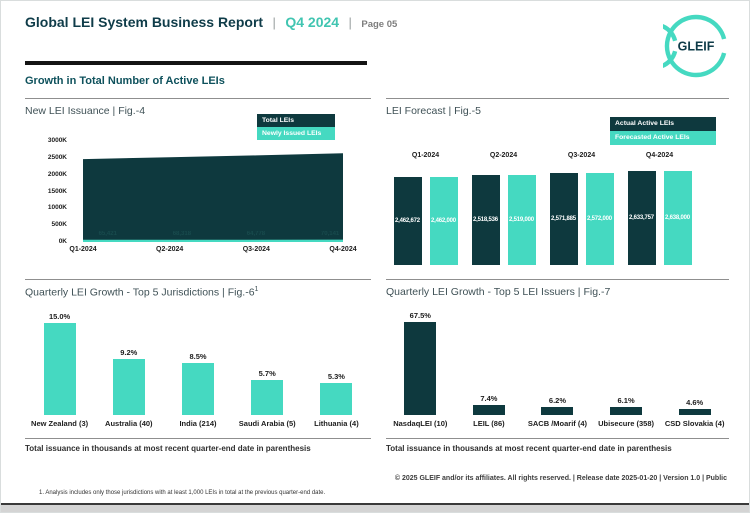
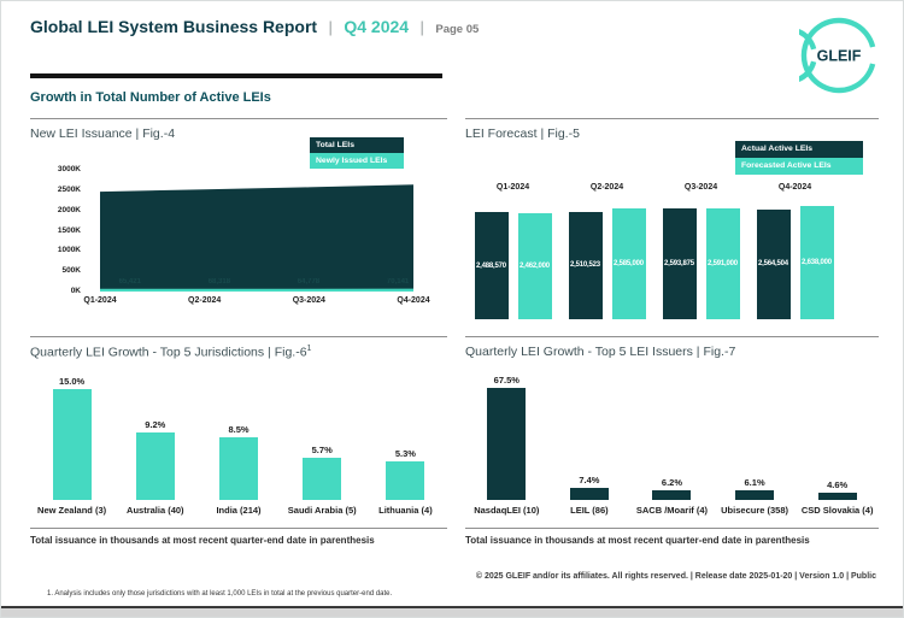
LEI Forecast | Fig.-5/Actual Active LEIs/Q1-2024: 2,462,672 -> 2,488,570
LEI Forecast | Fig.-5/Actual Active LEIs/Q2-2024: 2,518,536 -> 2,510,523
LEI Forecast | Fig.-5/Forecasted Active LEIs/Q2-2024: 2,519,000 -> 2,585,000
LEI Forecast | Fig.-5/Actual Active LEIs/Q3-2024: 2,571,885 -> 2,593,875
LEI Forecast | Fig.-5/Forecasted Active LEIs/Q3-2024: 2,572,000 -> 2,591,000
LEI Forecast | Fig.-5/Actual Active LEIs/Q4-2024: 2,633,757 -> 2,564,504
